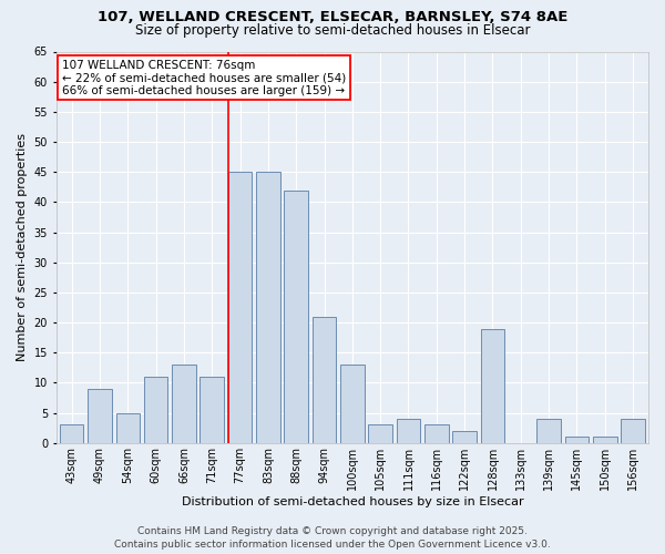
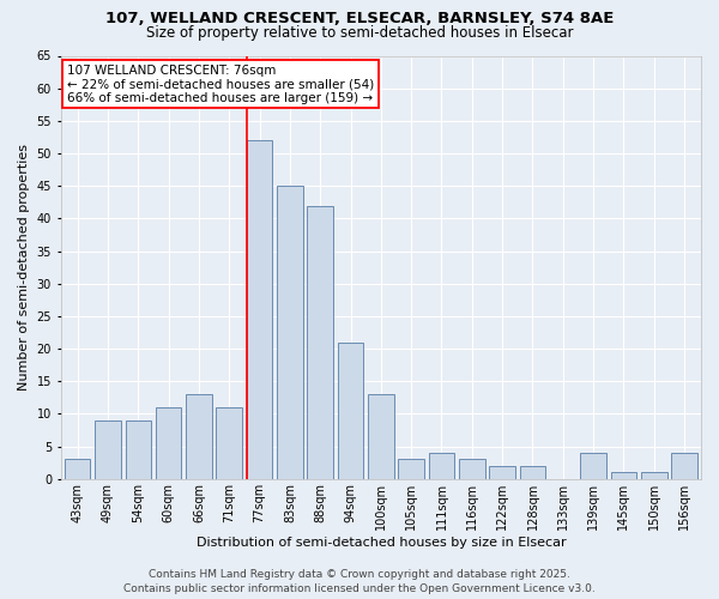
54sqm: 5 -> 9
77sqm: 45 -> 52
128sqm: 19 -> 2
